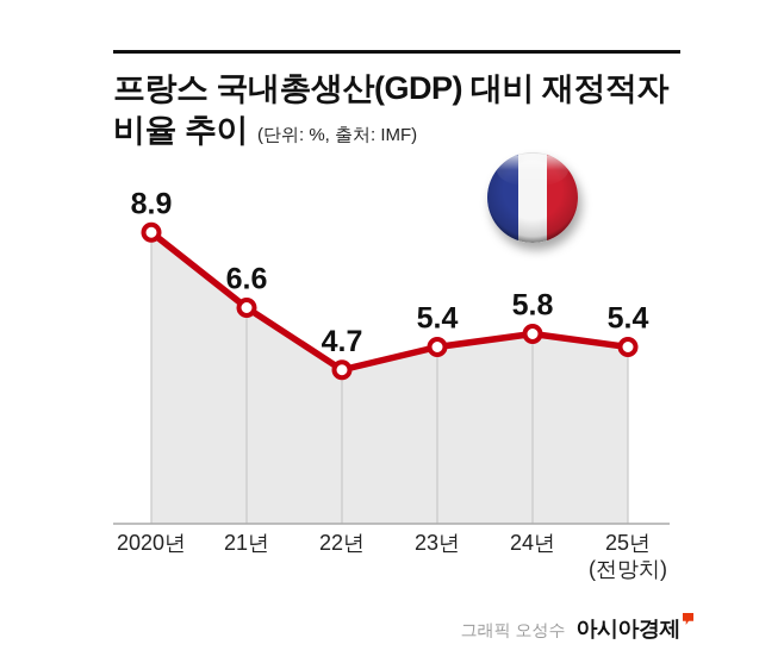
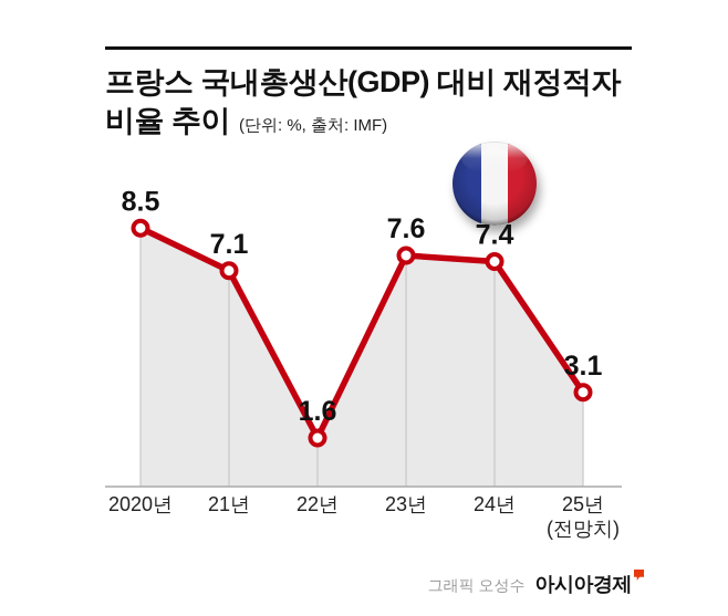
2020년: 8.9 -> 8.5
21년: 6.6 -> 7.1
22년: 4.7 -> 1.6
23년: 5.4 -> 7.6
24년: 5.8 -> 7.4
25년: 5.4 -> 3.1
